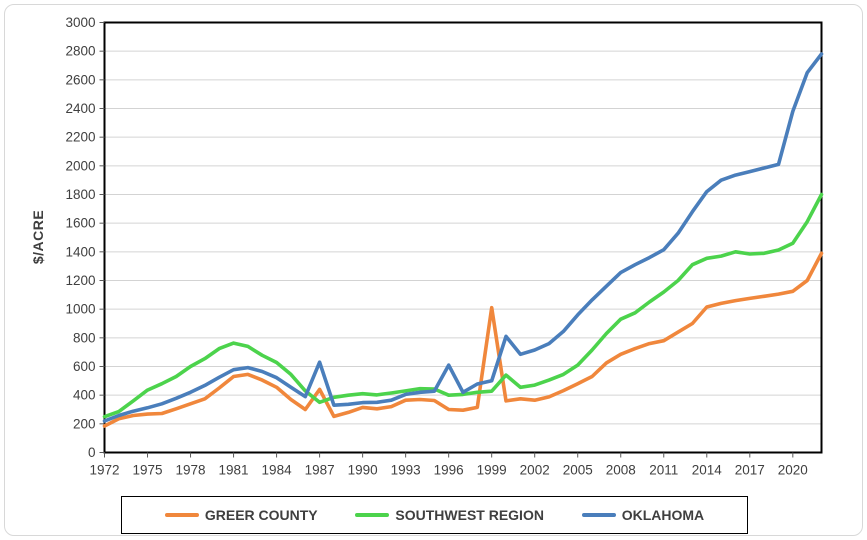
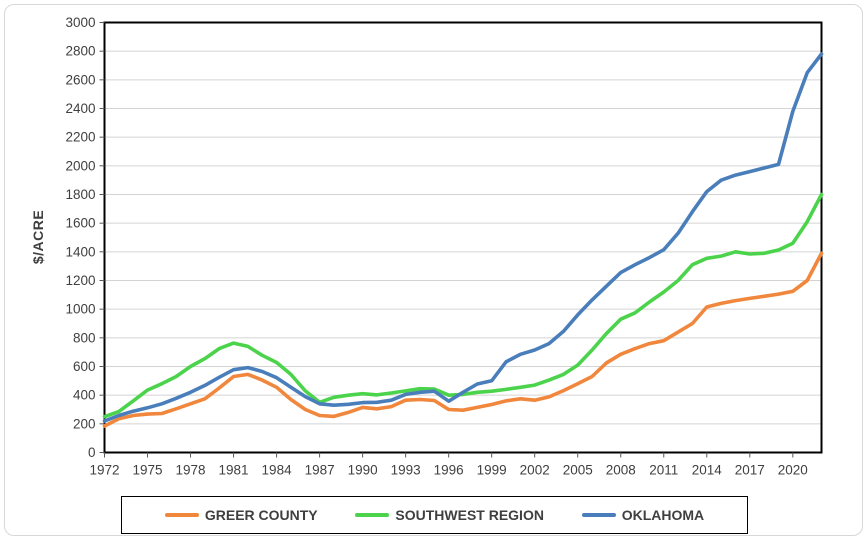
GREER COUNTY/1987: 440 -> 260
OKLAHOMA/1987: 630 -> 340
OKLAHOMA/1996: 610 -> 360
GREER COUNTY/1999: 1010 -> 340
SOUTHWEST REGION/2000: 540 -> 440
OKLAHOMA/2000: 810 -> 630
